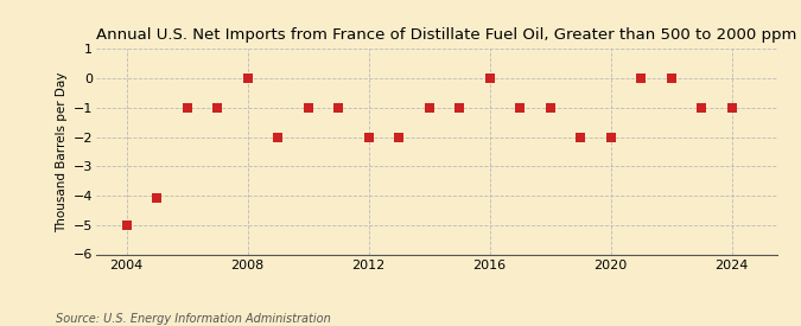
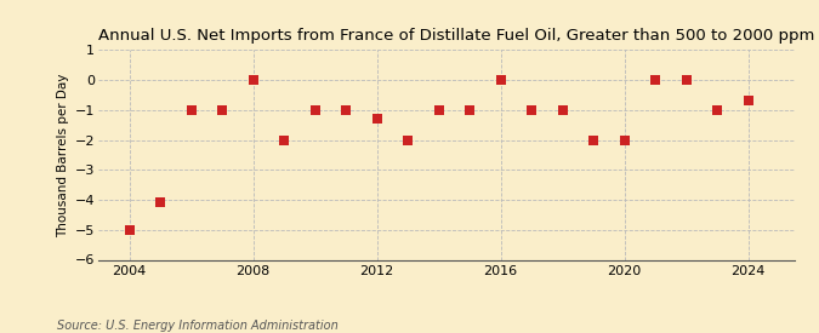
2012: -2.0 -> -1.3
2024: -1.0 -> -0.7
